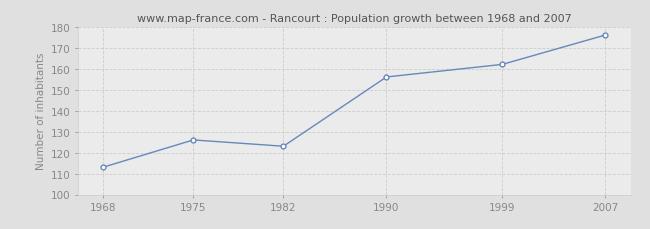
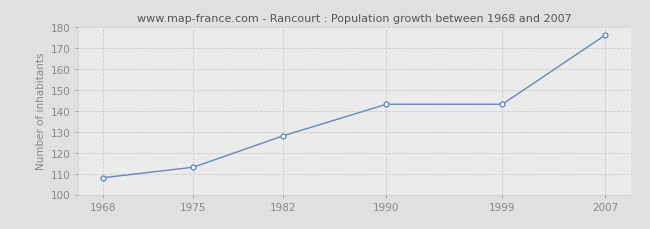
1968: 113 -> 108
1975: 126 -> 113
1982: 123 -> 128
1990: 156 -> 143
1999: 162 -> 143
